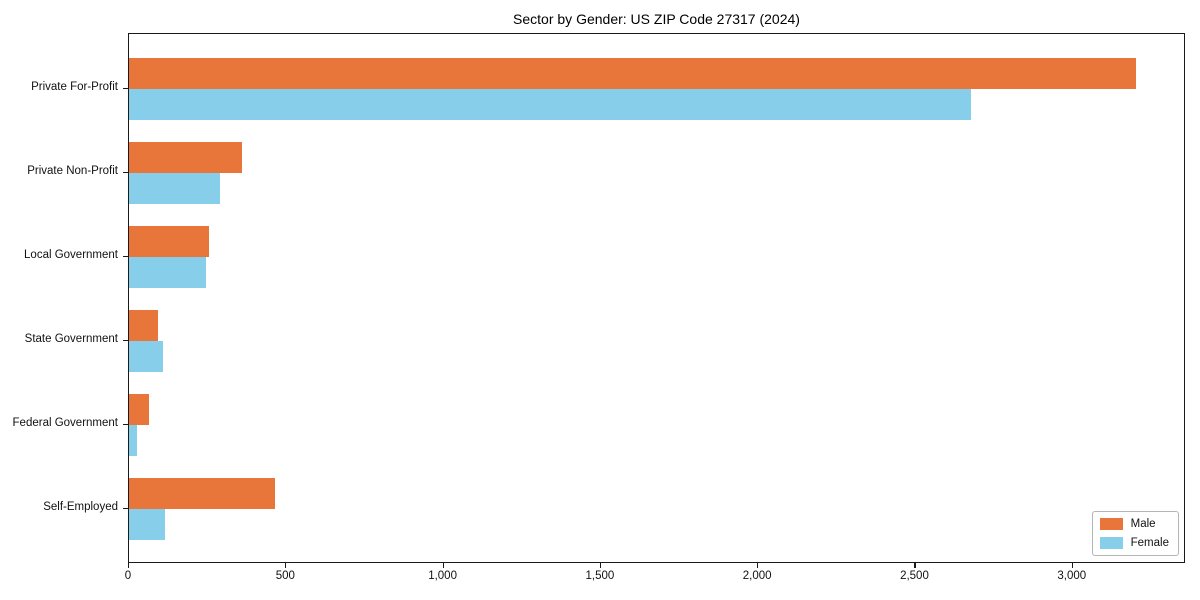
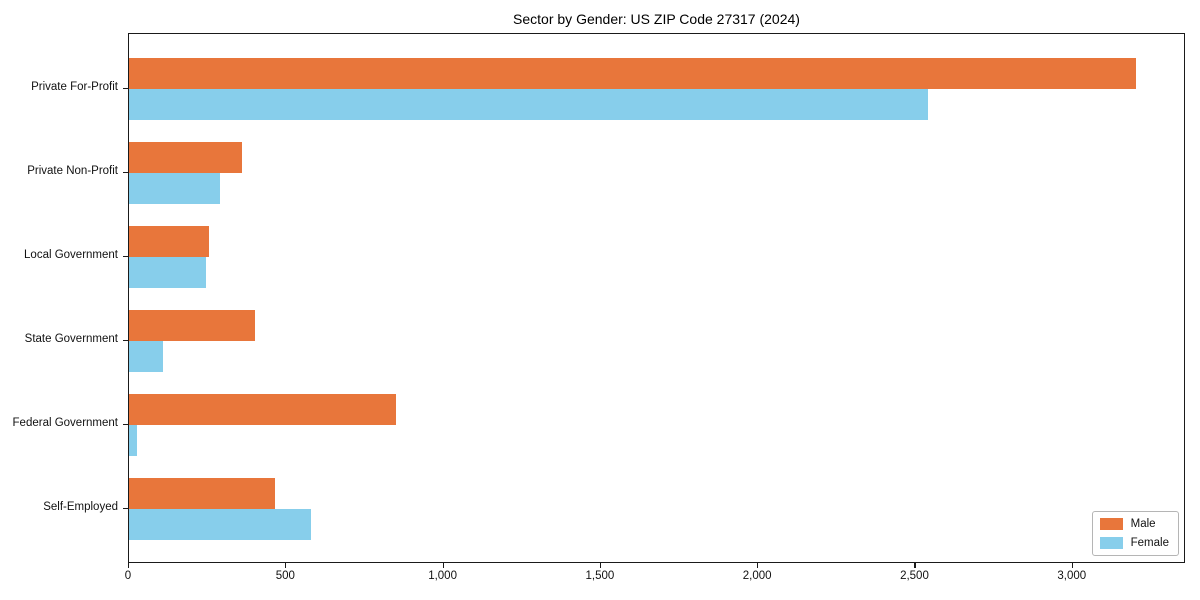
Female/Private For-Profit: 2680 -> 2540
Male/State Government: 90 -> 400
Male/Federal Government: 60 -> 850
Female/Self-Employed: 110 -> 580
